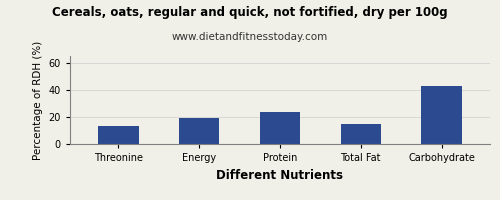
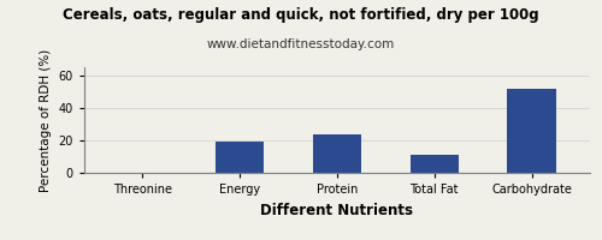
Threonine: 13 -> 0
Total Fat: 15 -> 11
Carbohydrate: 43 -> 52
